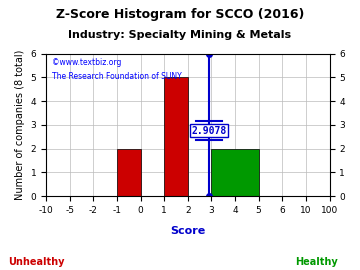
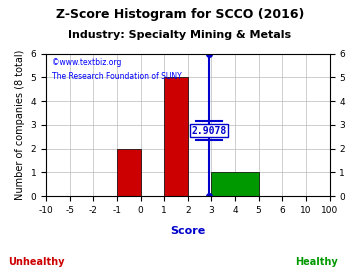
4: 2 -> 1
